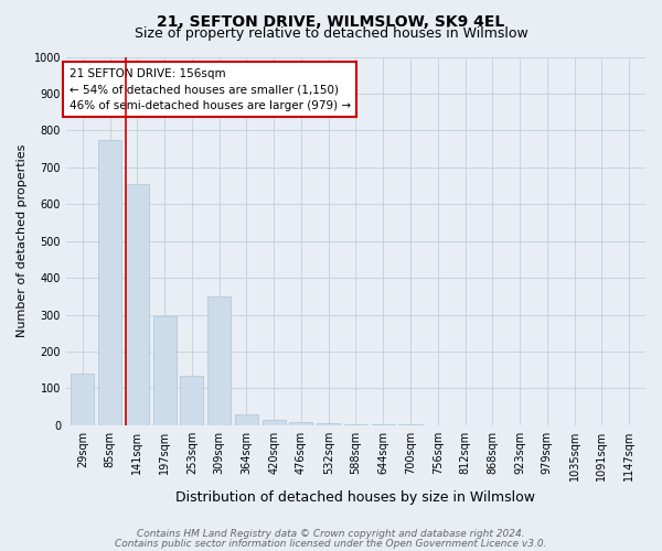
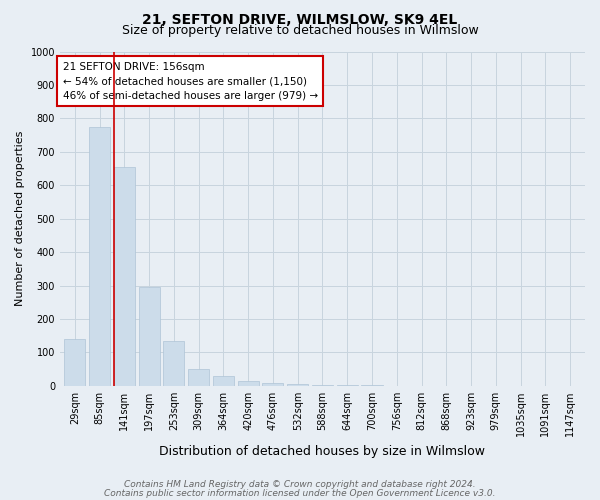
309sqm: 350 -> 50
